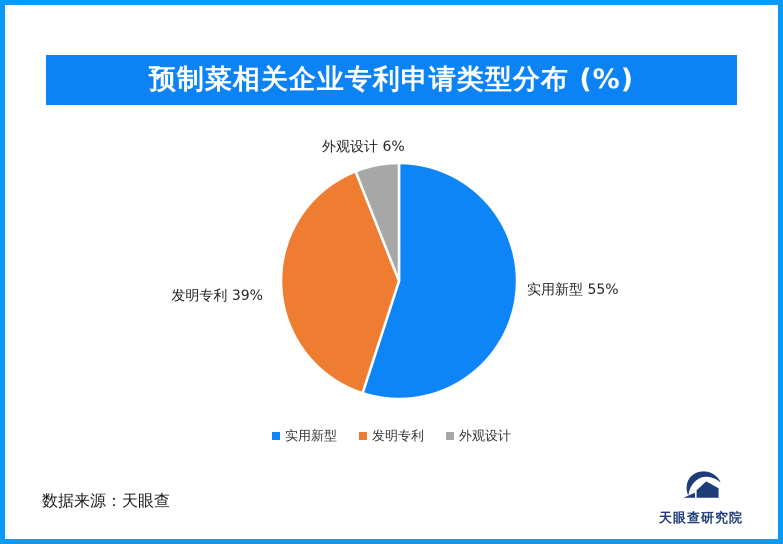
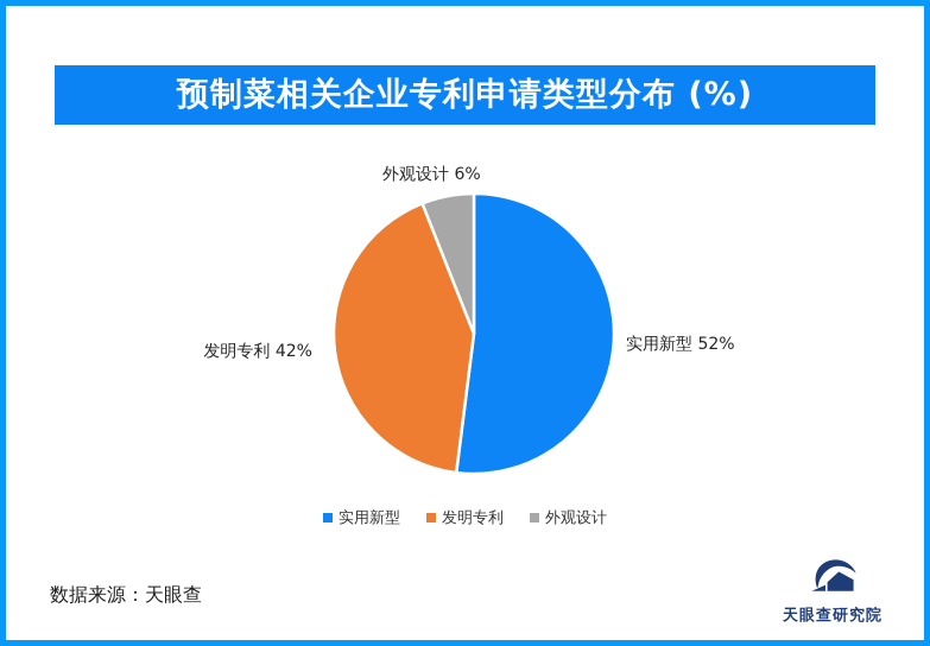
实用新型: 55% -> 52%
发明专利: 39% -> 42%
